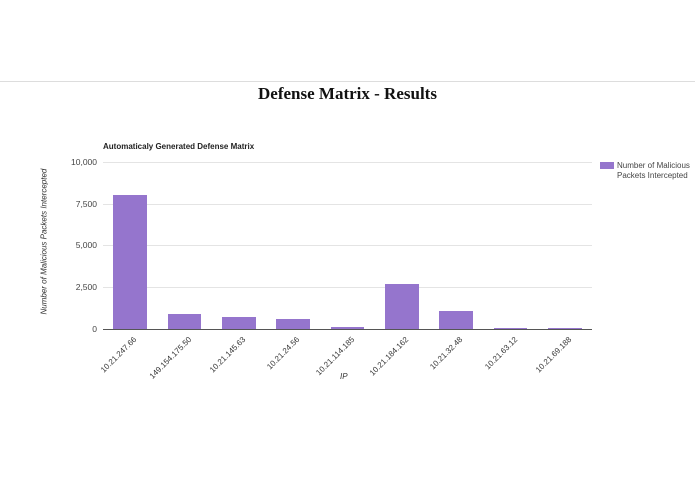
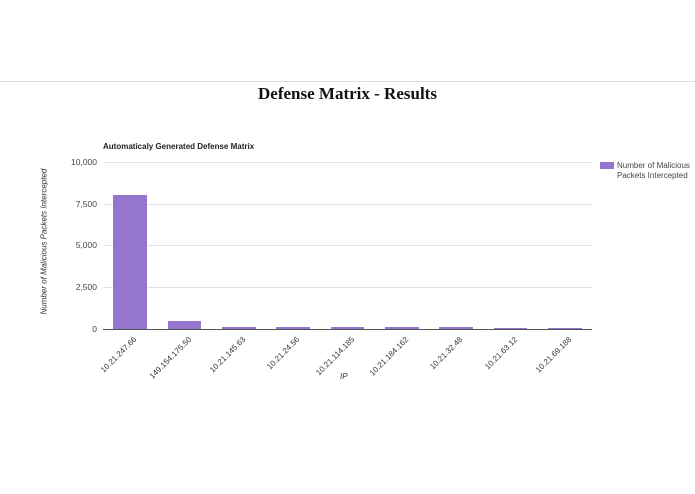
149.154.175.50: 900 -> 400
10.21.145.63: 700 -> 100
10.21.24.56: 600 -> 100
10.21.184.162: 2700 -> 100
10.21.32.48: 1100 -> 100
